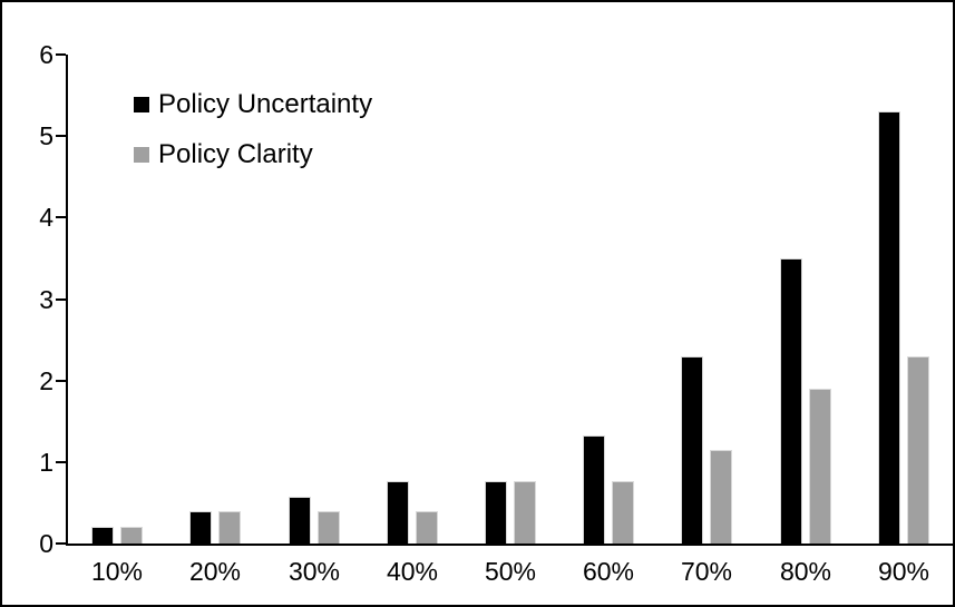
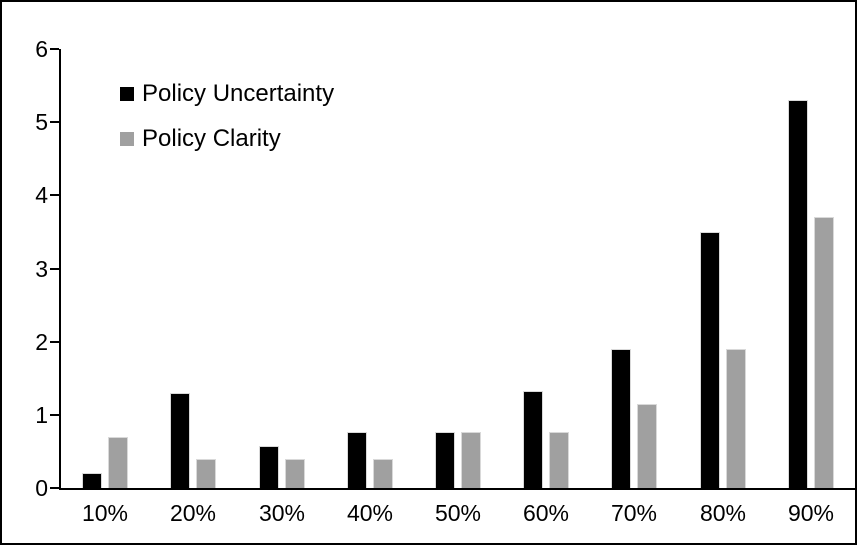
Policy Clarity/10%: 0.2 -> 0.7
Policy Uncertainty/20%: 0.4 -> 1.3
Policy Uncertainty/70%: 2.3 -> 1.9
Policy Clarity/90%: 2.3 -> 3.7
